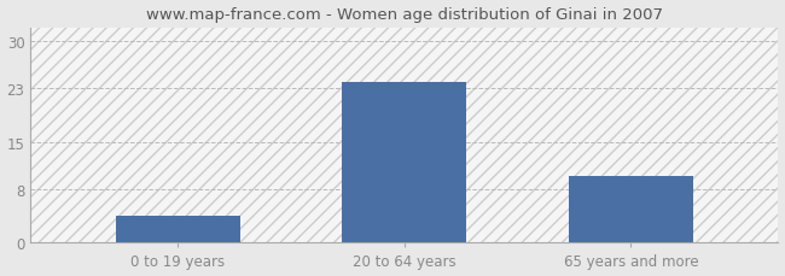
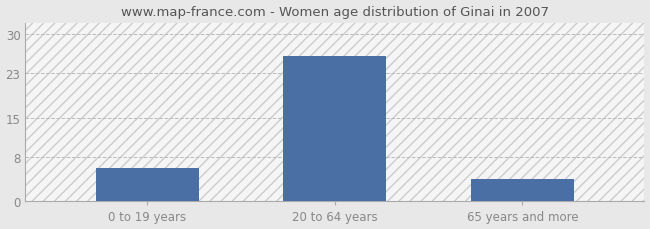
0 to 19 years: 4 -> 6
20 to 64 years: 24 -> 26
65 years and more: 10 -> 4
